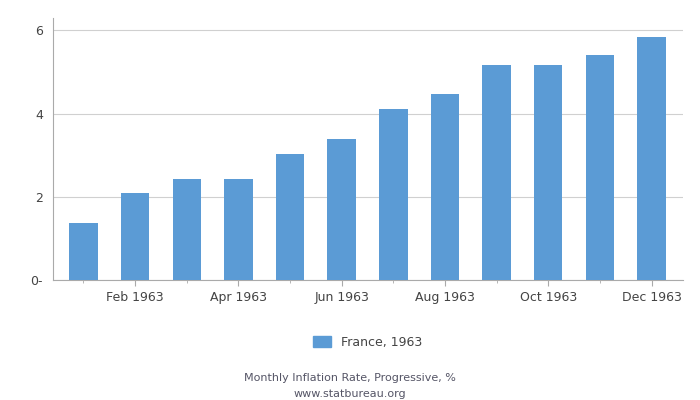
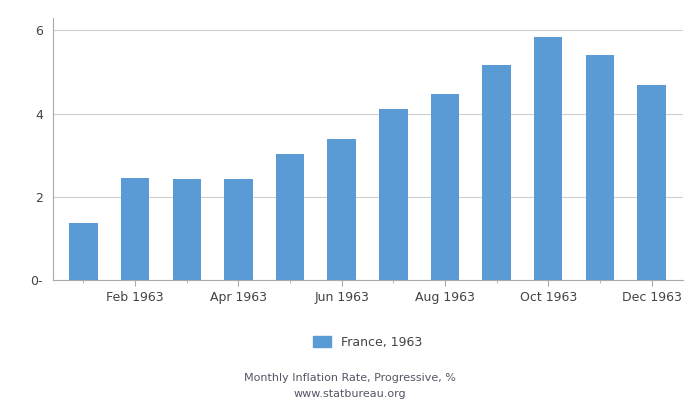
Feb 1963: 2.08 -> 2.45
Oct 1963: 5.18 -> 5.85
Dec 1963: 5.85 -> 4.70
